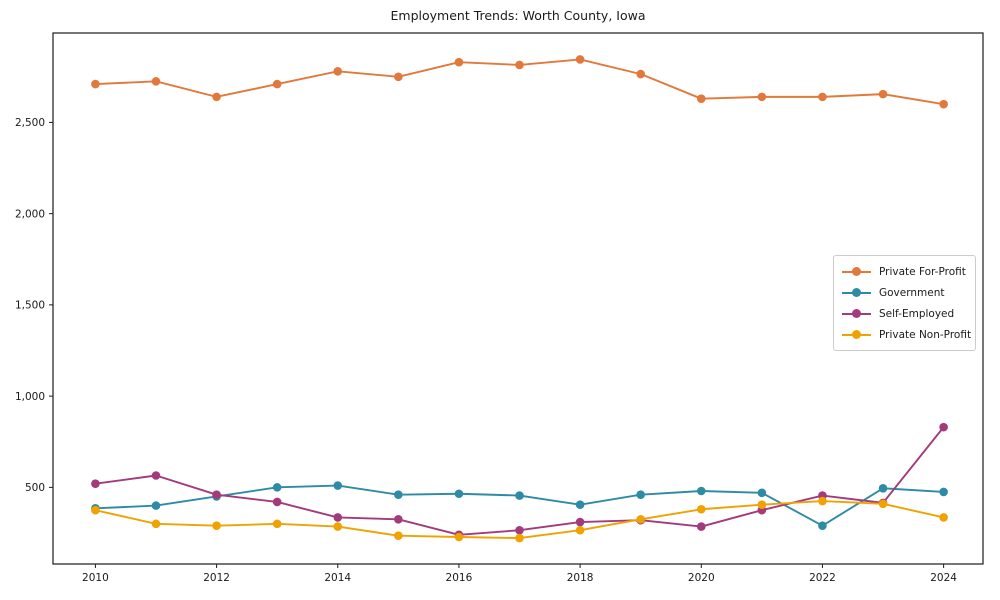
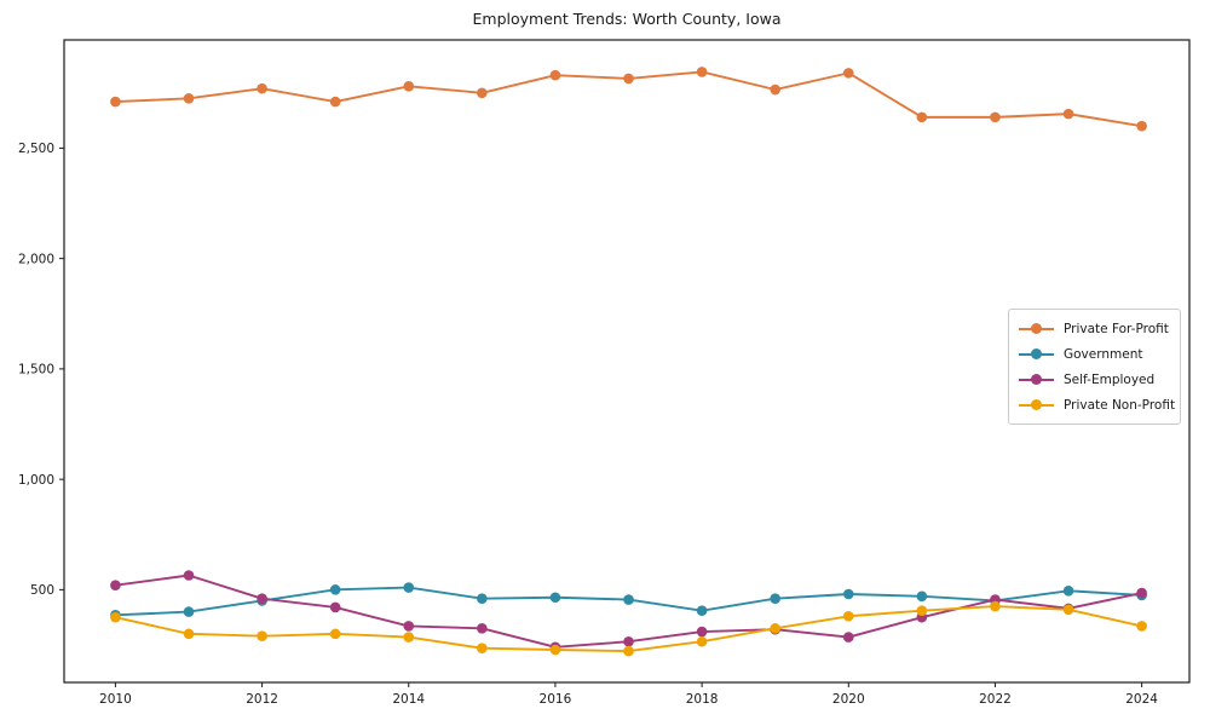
Private For-Profit/2012: 2640 -> 2770
Private For-Profit/2020: 2630 -> 2840
Government/2022: 290 -> 450
Self-Employed/2024: 830 -> 480
